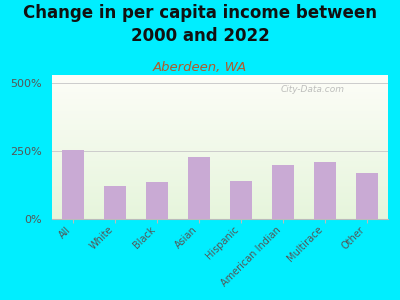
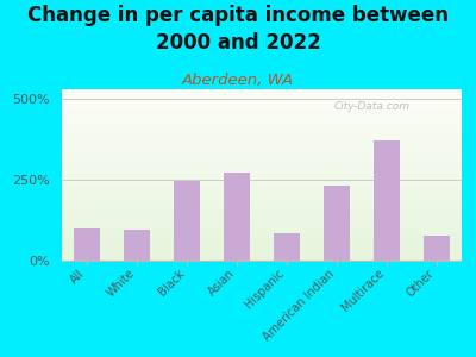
All: 255% -> 100%
White: 120% -> 97%
Black: 135% -> 248%
Asian: 230% -> 272%
Hispanic: 140% -> 85%
American Indian: 200% -> 232%
Multirace: 210% -> 373%
Other: 170% -> 78%
